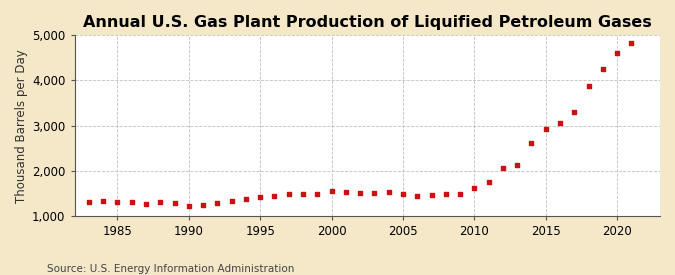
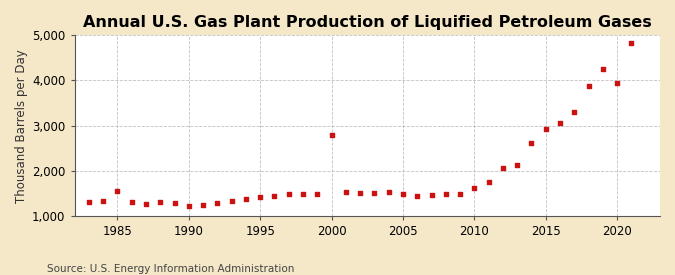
1985: 1,320 -> 1,550
2000: 1,540 -> 2,800
2020: 4,600 -> 3,950
